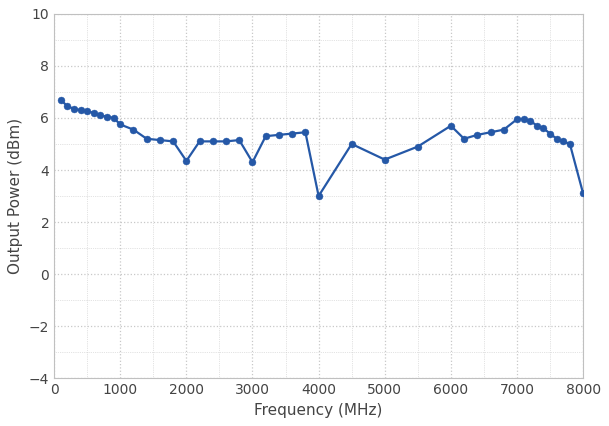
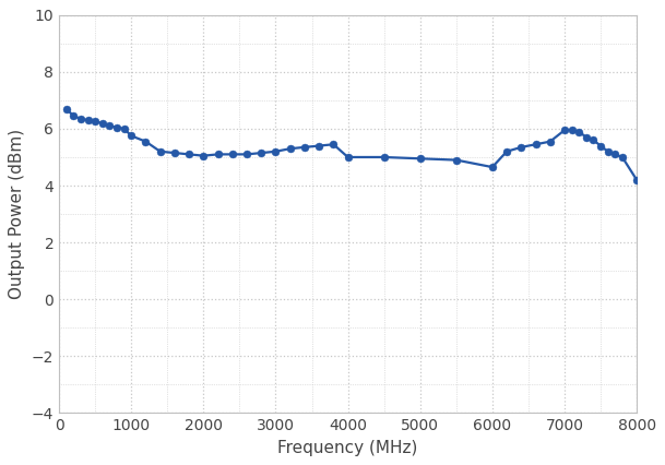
2000: 4.35 -> 5.05
3000: 4.30 -> 5.20
4000: 3.00 -> 5.00
5000: 4.40 -> 4.95
6000: 5.70 -> 4.65
8000: 3.10 -> 4.20
